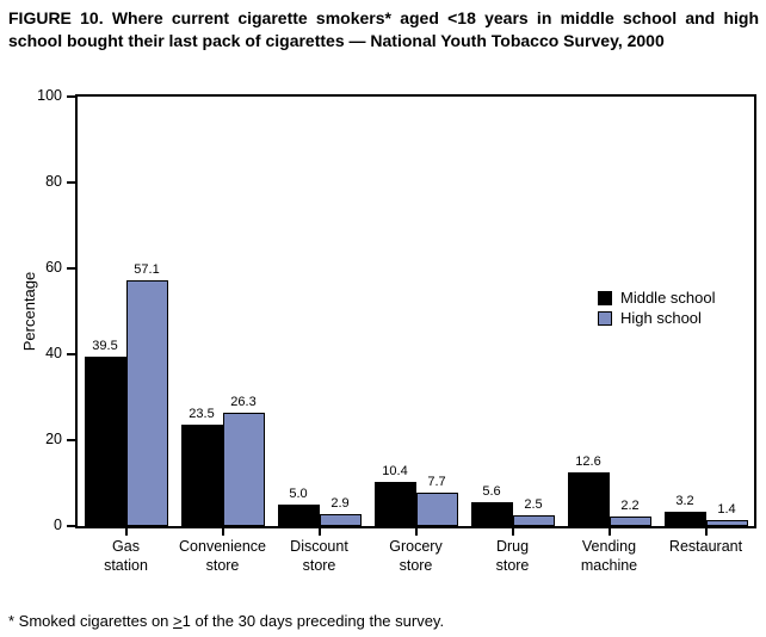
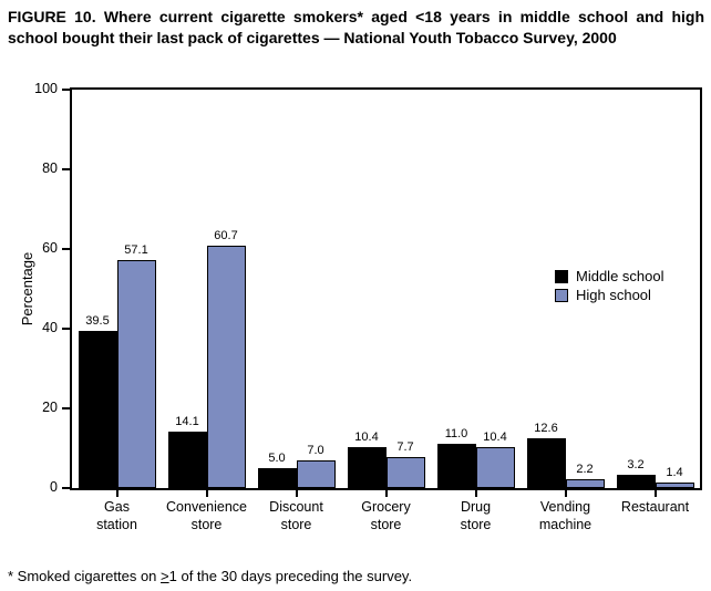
Middle school/Convenience store: 23.5 -> 14.1
High school/Convenience store: 26.3 -> 60.7
High school/Discount store: 2.9 -> 7.0
Middle school/Drug store: 5.6 -> 11.0
High school/Drug store: 2.5 -> 10.4
